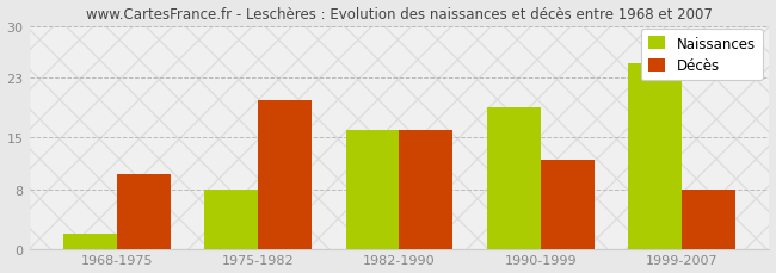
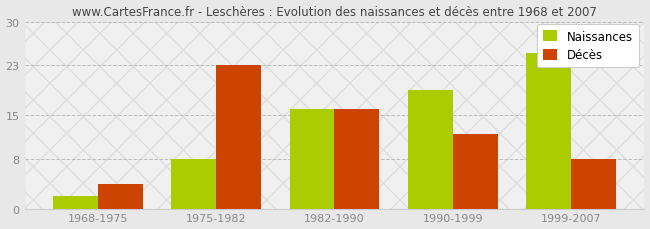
Décès/1968-1975: 10 -> 4
Décès/1975-1982: 20 -> 23
